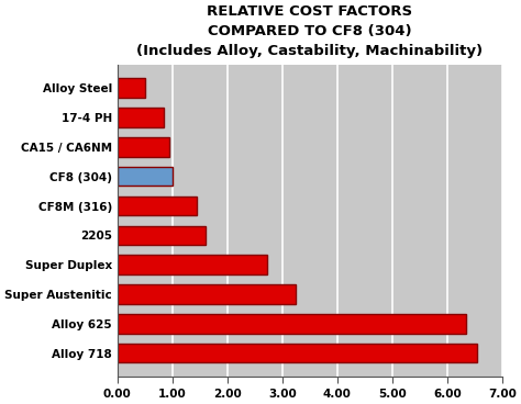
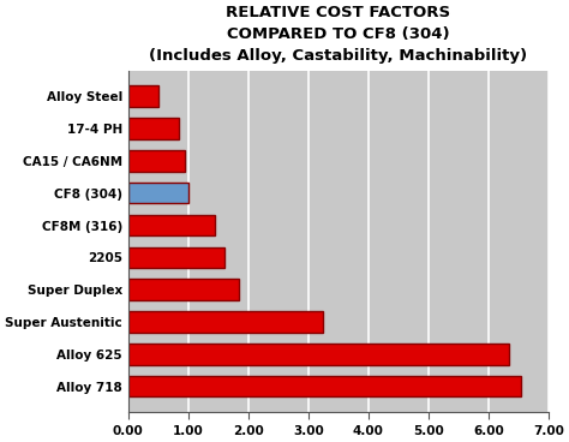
Super Duplex: 2.72 -> 1.85
